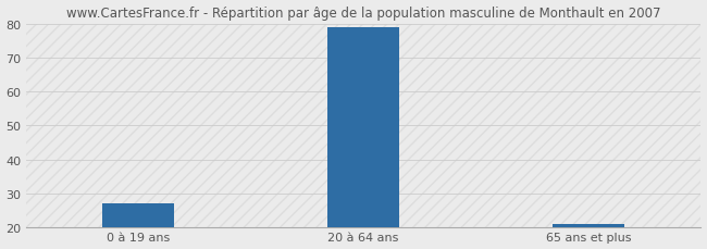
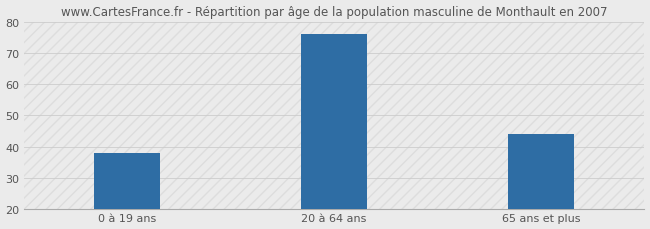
0 à 19 ans: 27 -> 38
20 à 64 ans: 79 -> 76
65 ans et plus: 21 -> 44
